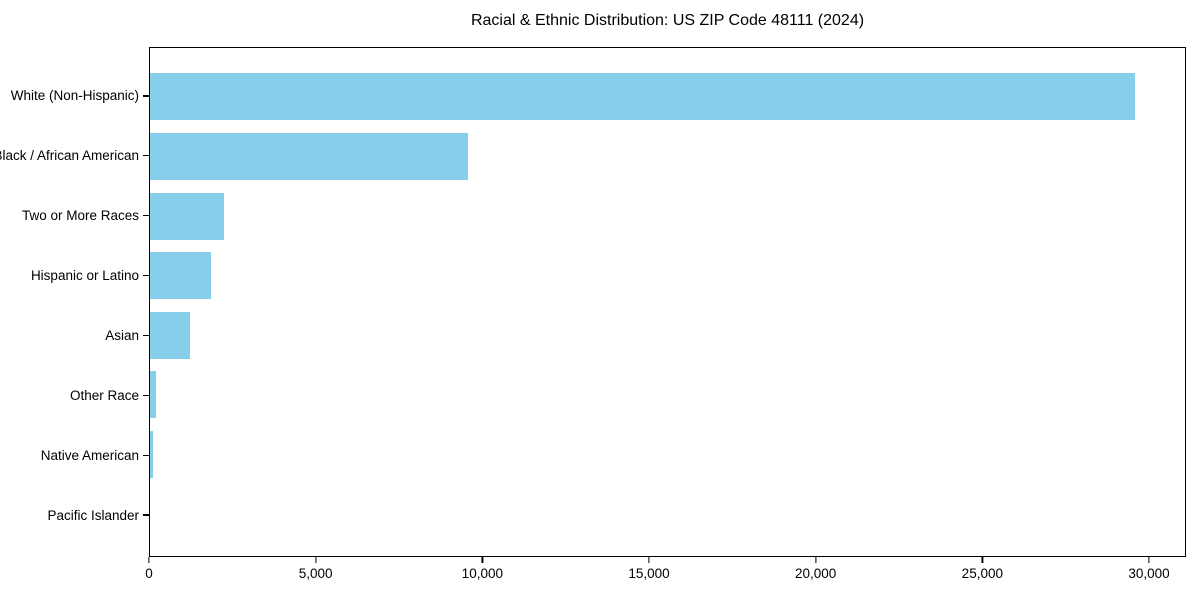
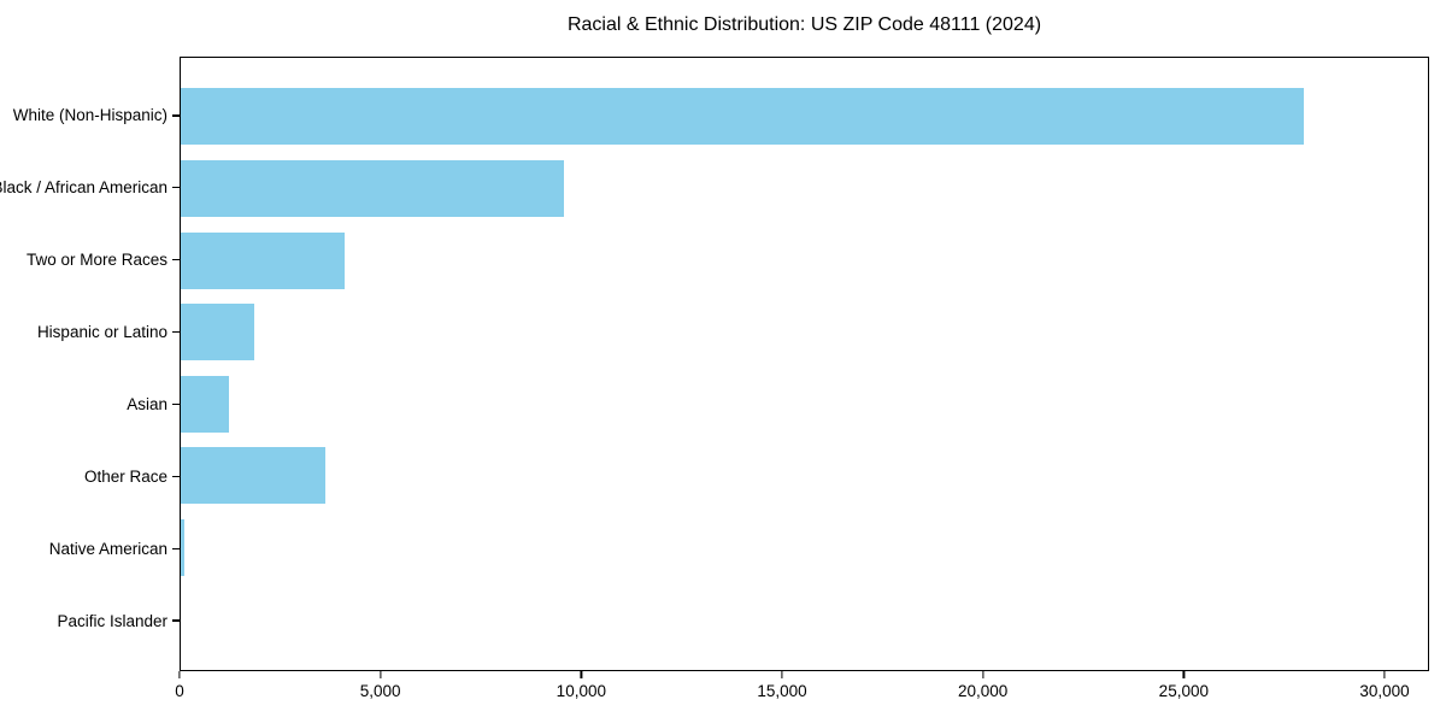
White (Non-Hispanic): 29600 -> 28000
Two or More Races: 2200 -> 4100
Other Race: 200 -> 3600
